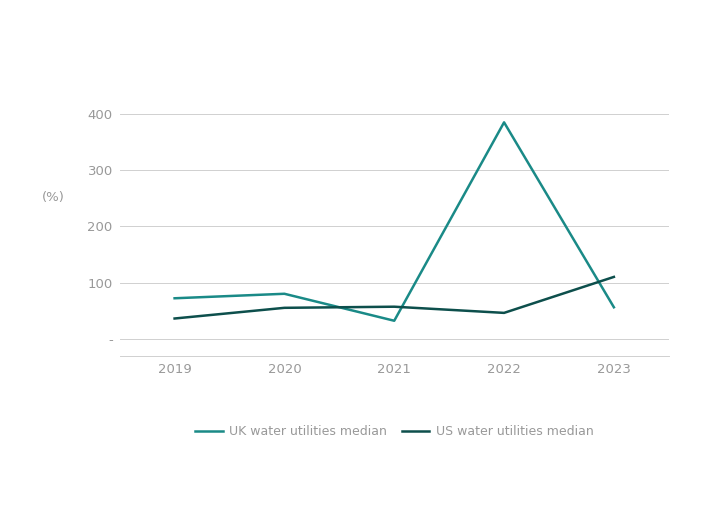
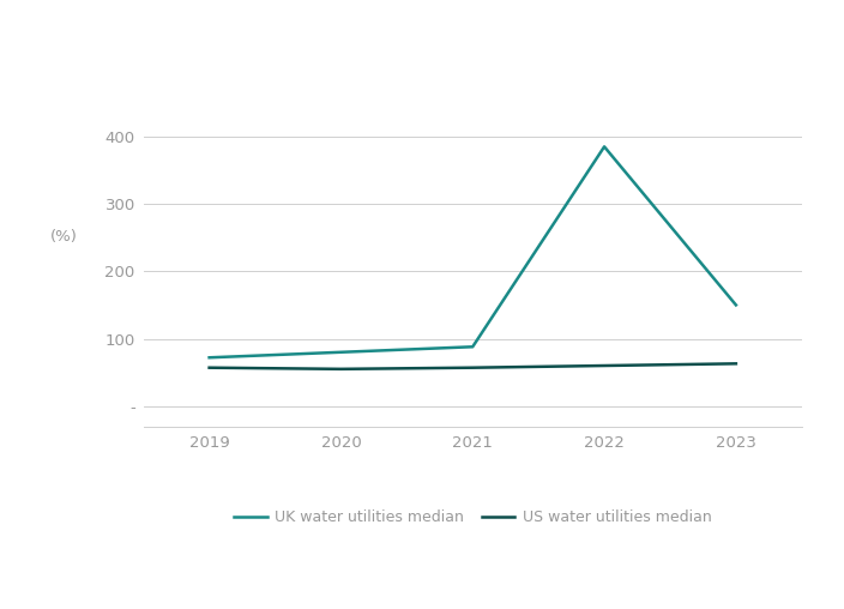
US water utilities median/2019: 36 -> 57
UK water utilities median/2021: 32 -> 88
US water utilities median/2022: 46 -> 60
UK water utilities median/2023: 56 -> 150
US water utilities median/2023: 110 -> 63
